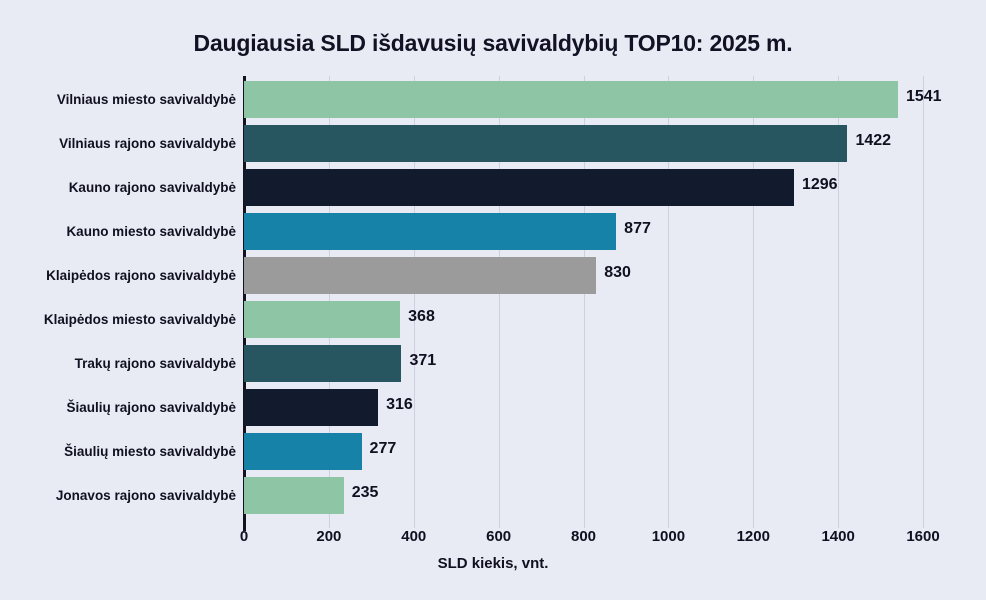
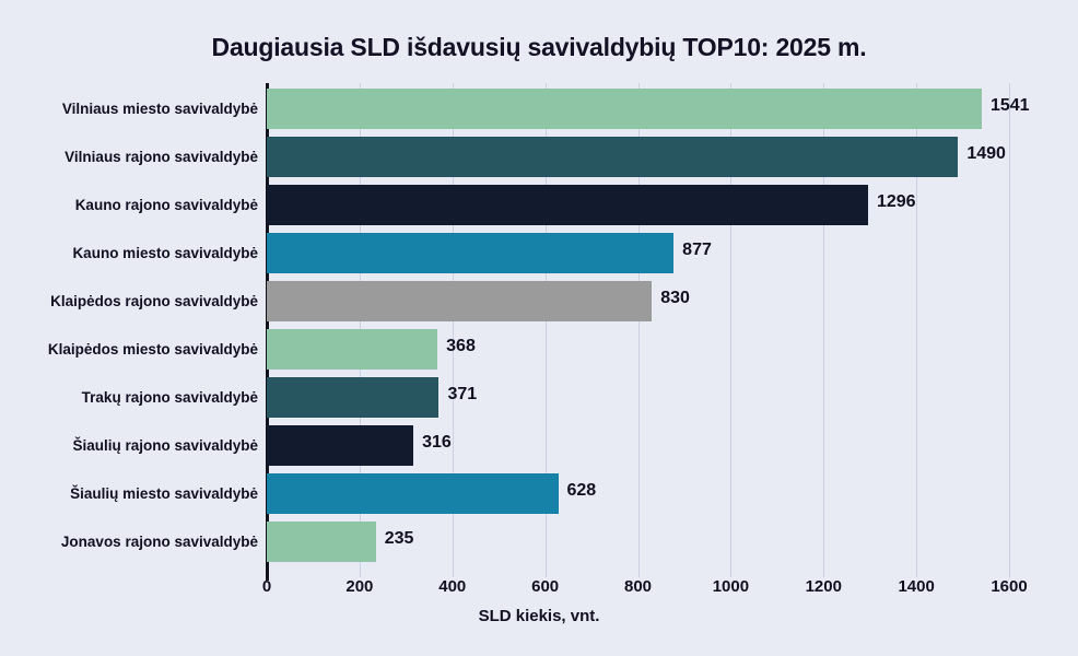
Vilniaus rajono savivaldybė: 1422 -> 1490
Šiaulių miesto savivaldybė: 277 -> 628
